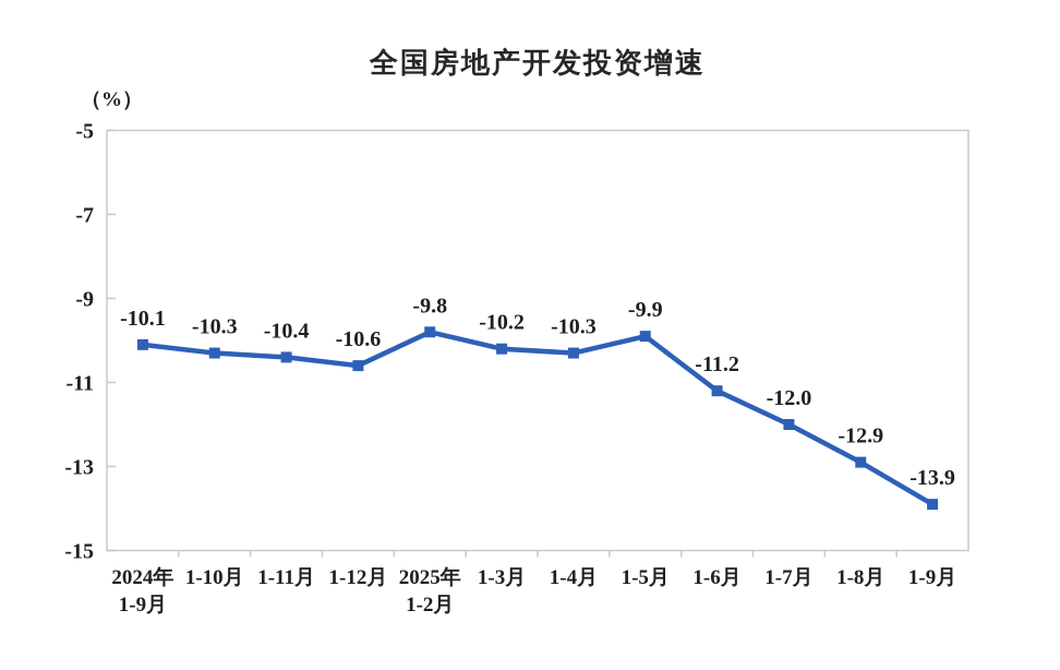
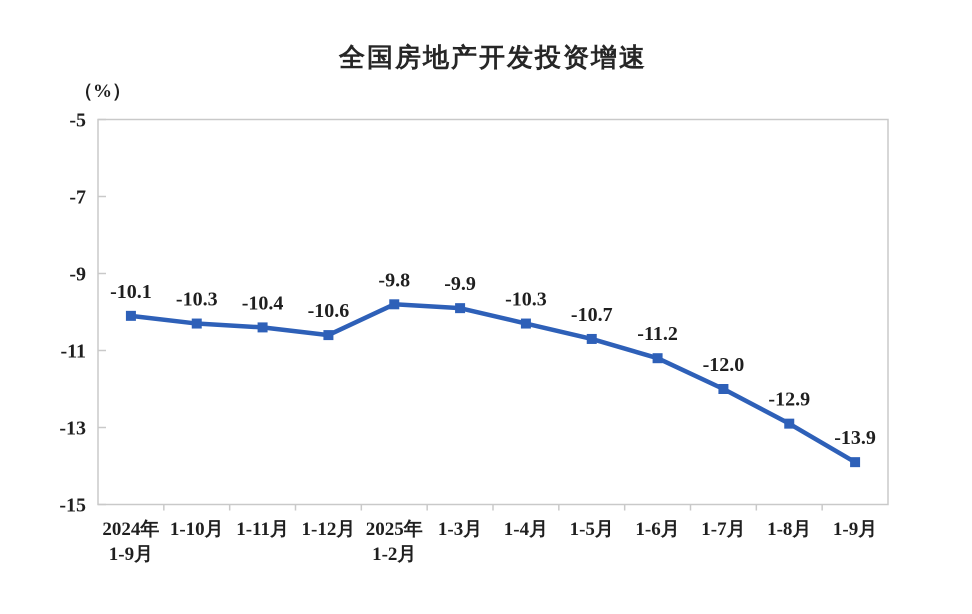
1-3月: -10.2 -> -9.9
1-5月: -9.9 -> -10.7
